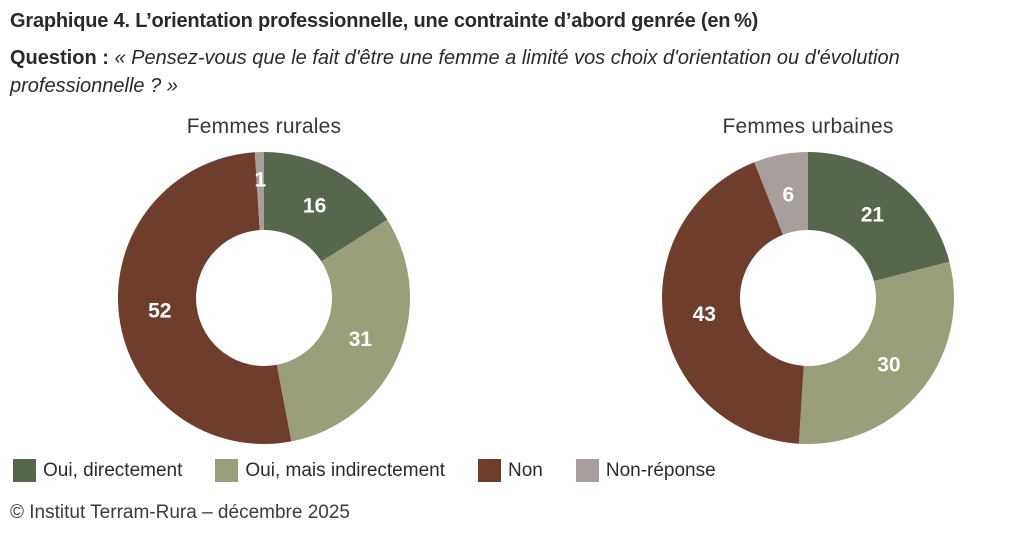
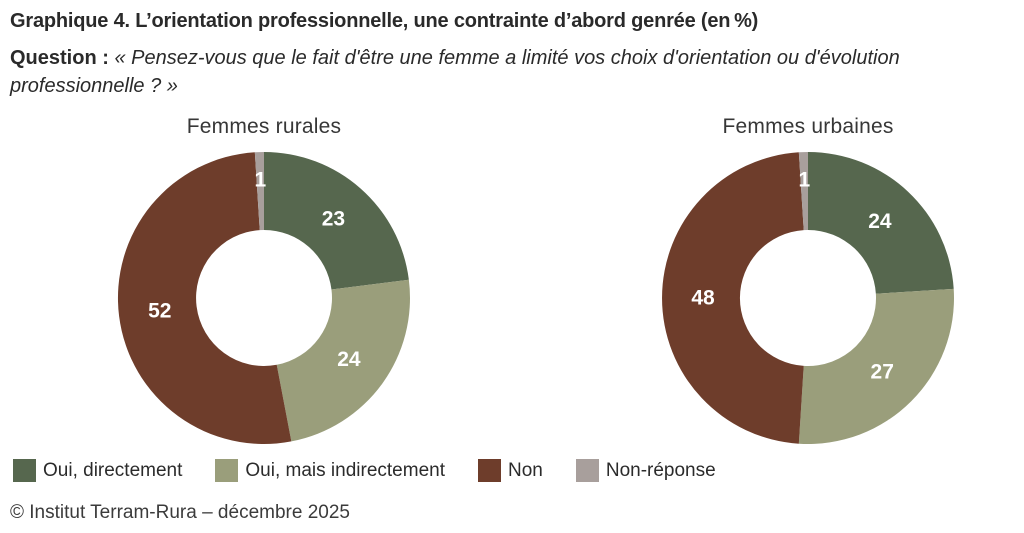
Femmes rurales/Oui, directement: 16 -> 23
Femmes rurales/Oui, mais indirectement: 31 -> 24
Femmes urbaines/Oui, directement: 21 -> 24
Femmes urbaines/Oui, mais indirectement: 30 -> 27
Femmes urbaines/Non: 43 -> 48
Femmes urbaines/Non-réponse: 6 -> 1
